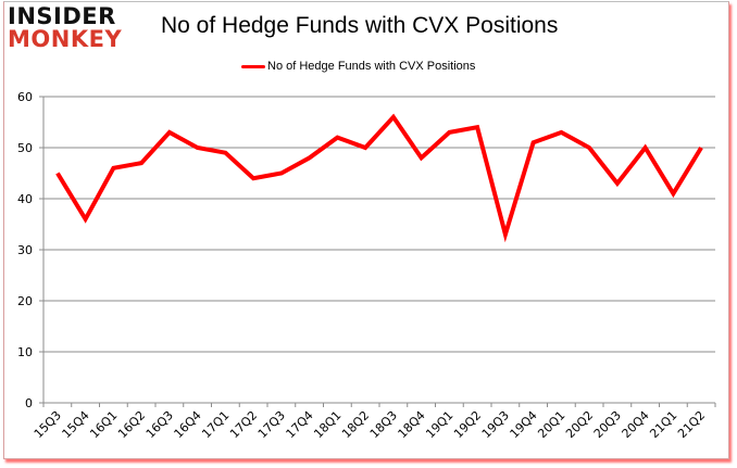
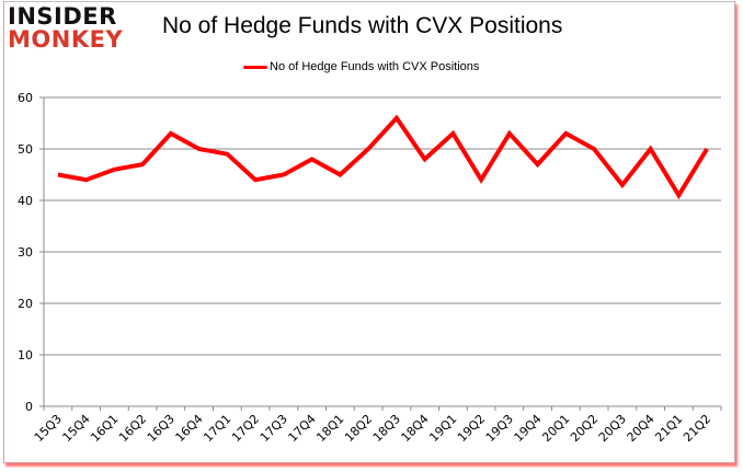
15Q4: 36 -> 44
18Q1: 52 -> 45
19Q2: 54 -> 44
19Q3: 33 -> 53
19Q4: 51 -> 47
